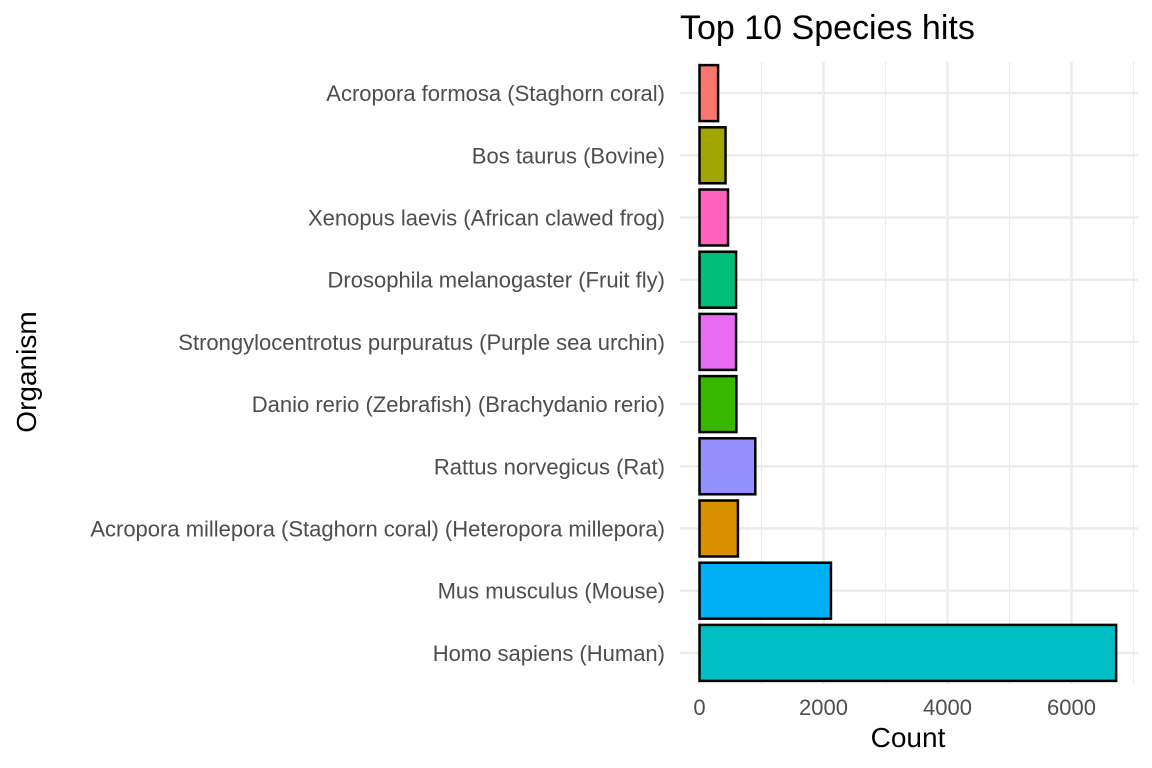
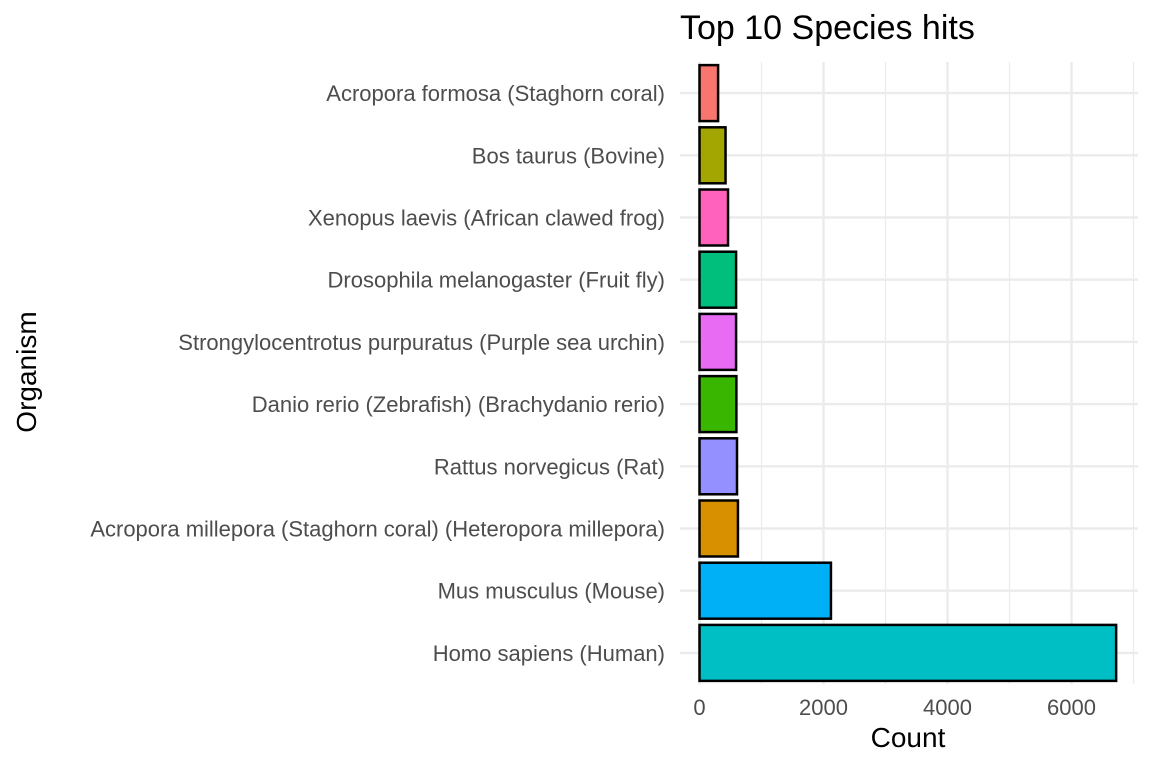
Rattus norvegicus (Rat): 900 -> 600
